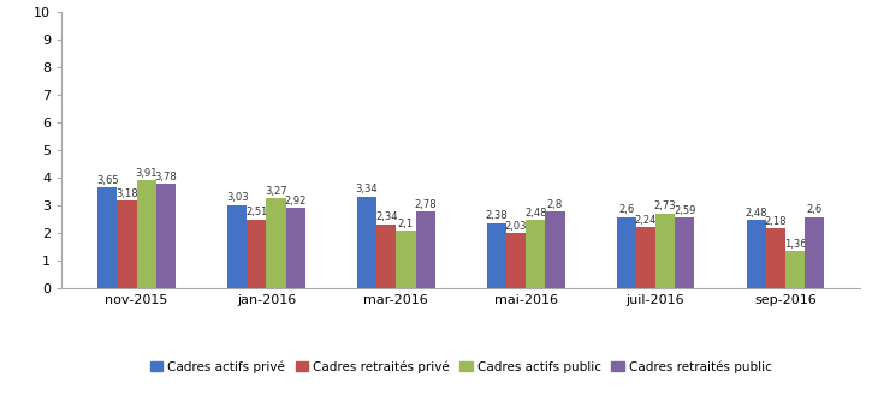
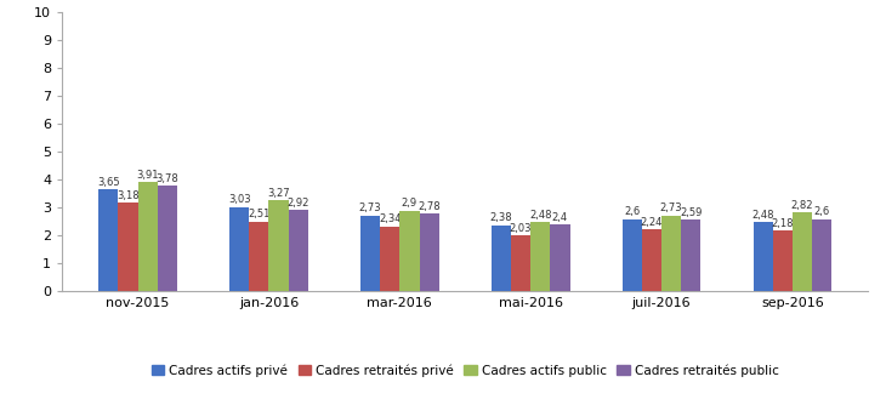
Cadres actifs privé/mar-2016: 3,34 -> 2,73
Cadres actifs public/mar-2016: 2,1 -> 2,9
Cadres retraités public/mai-2016: 2,8 -> 2,4
Cadres actifs public/sep-2016: 1,36 -> 2,82
